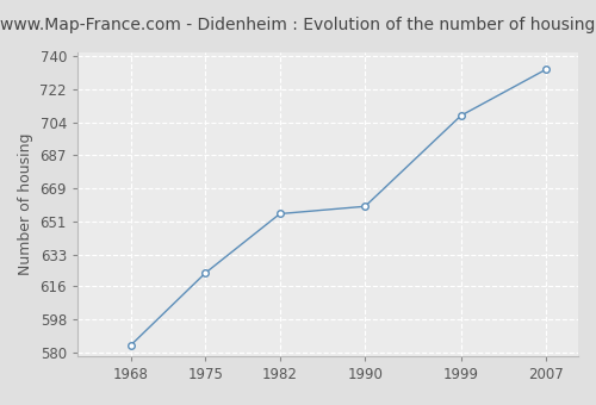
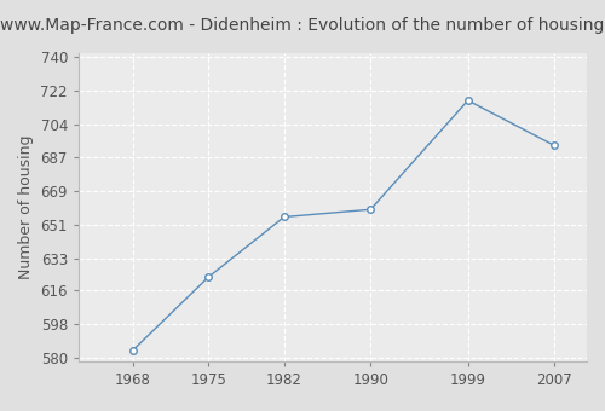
1999: 708 -> 717
2007: 733 -> 693
